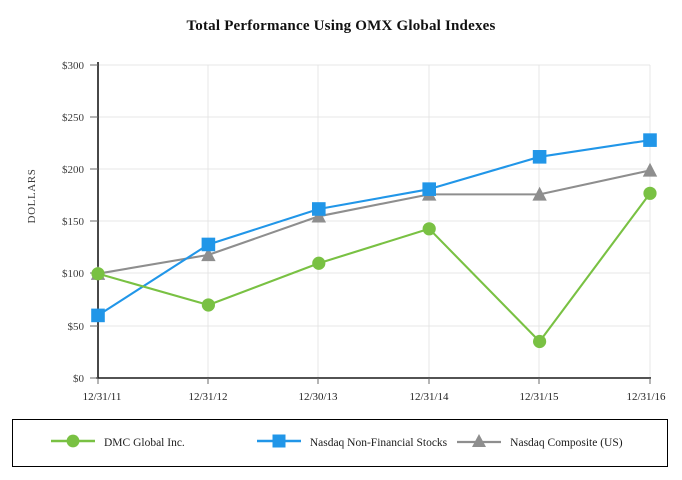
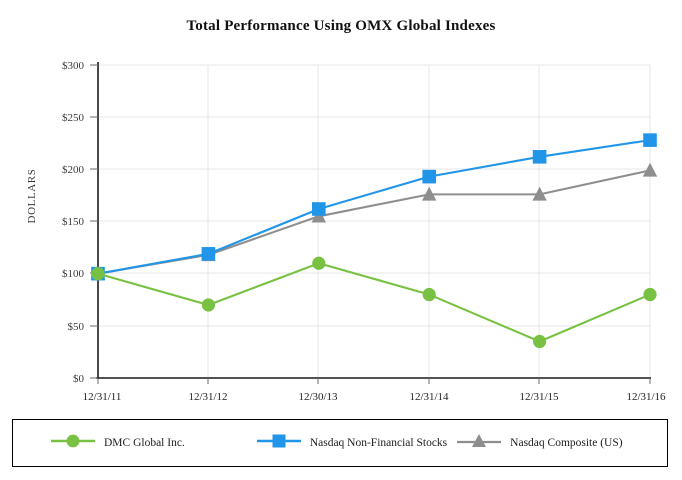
Nasdaq Non-Financial Stocks/12/31/11: $60 -> $100
Nasdaq Non-Financial Stocks/12/31/12: $128 -> $119
DMC Global Inc./12/31/14: $143 -> $80
Nasdaq Non-Financial Stocks/12/31/14: $181 -> $193
DMC Global Inc./12/31/16: $177 -> $80
